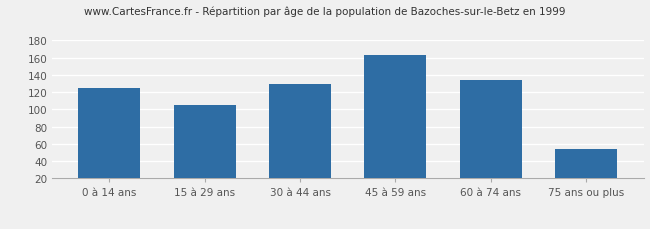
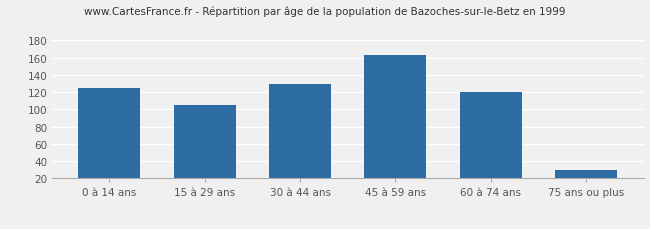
60 à 74 ans: 134 -> 120
75 ans ou plus: 54 -> 30
